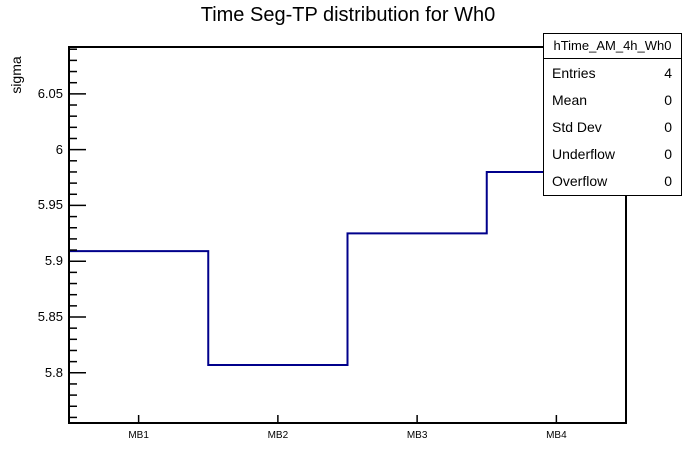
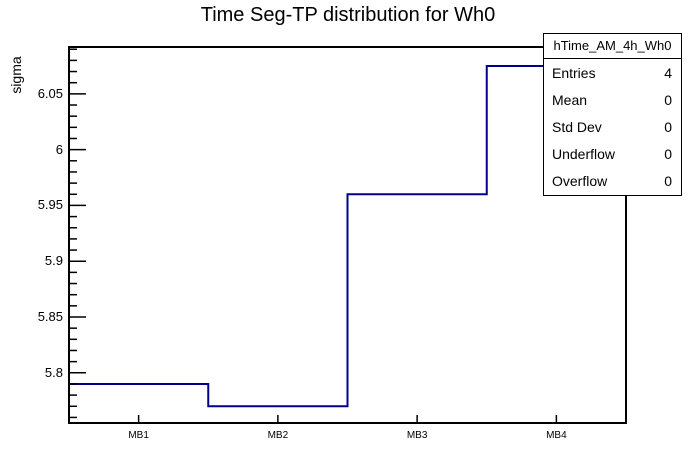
MB1: 5.909 -> 5.790
MB2: 5.807 -> 5.770
MB3: 5.925 -> 5.960
MB4: 5.980 -> 6.075
